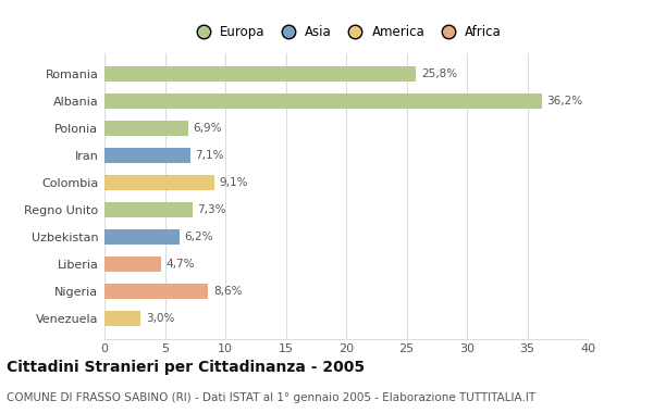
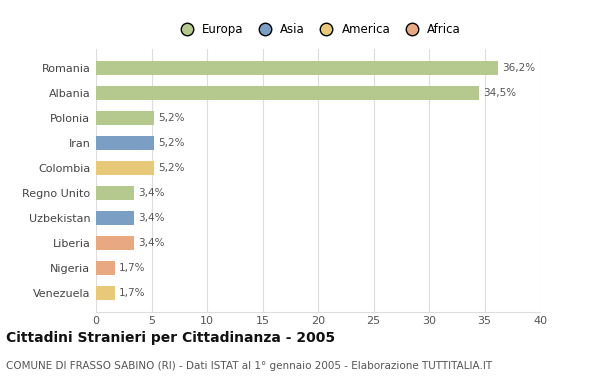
Romania: 25,8% -> 36,2%
Albania: 36,2% -> 34,5%
Polonia: 6,9% -> 5,2%
Iran: 7,1% -> 5,2%
Colombia: 9,1% -> 5,2%
Regno Unito: 7,3% -> 3,4%
Uzbekistan: 6,2% -> 3,4%
Liberia: 4,7% -> 3,4%
Nigeria: 8,6% -> 1,7%
Venezuela: 3,0% -> 1,7%
